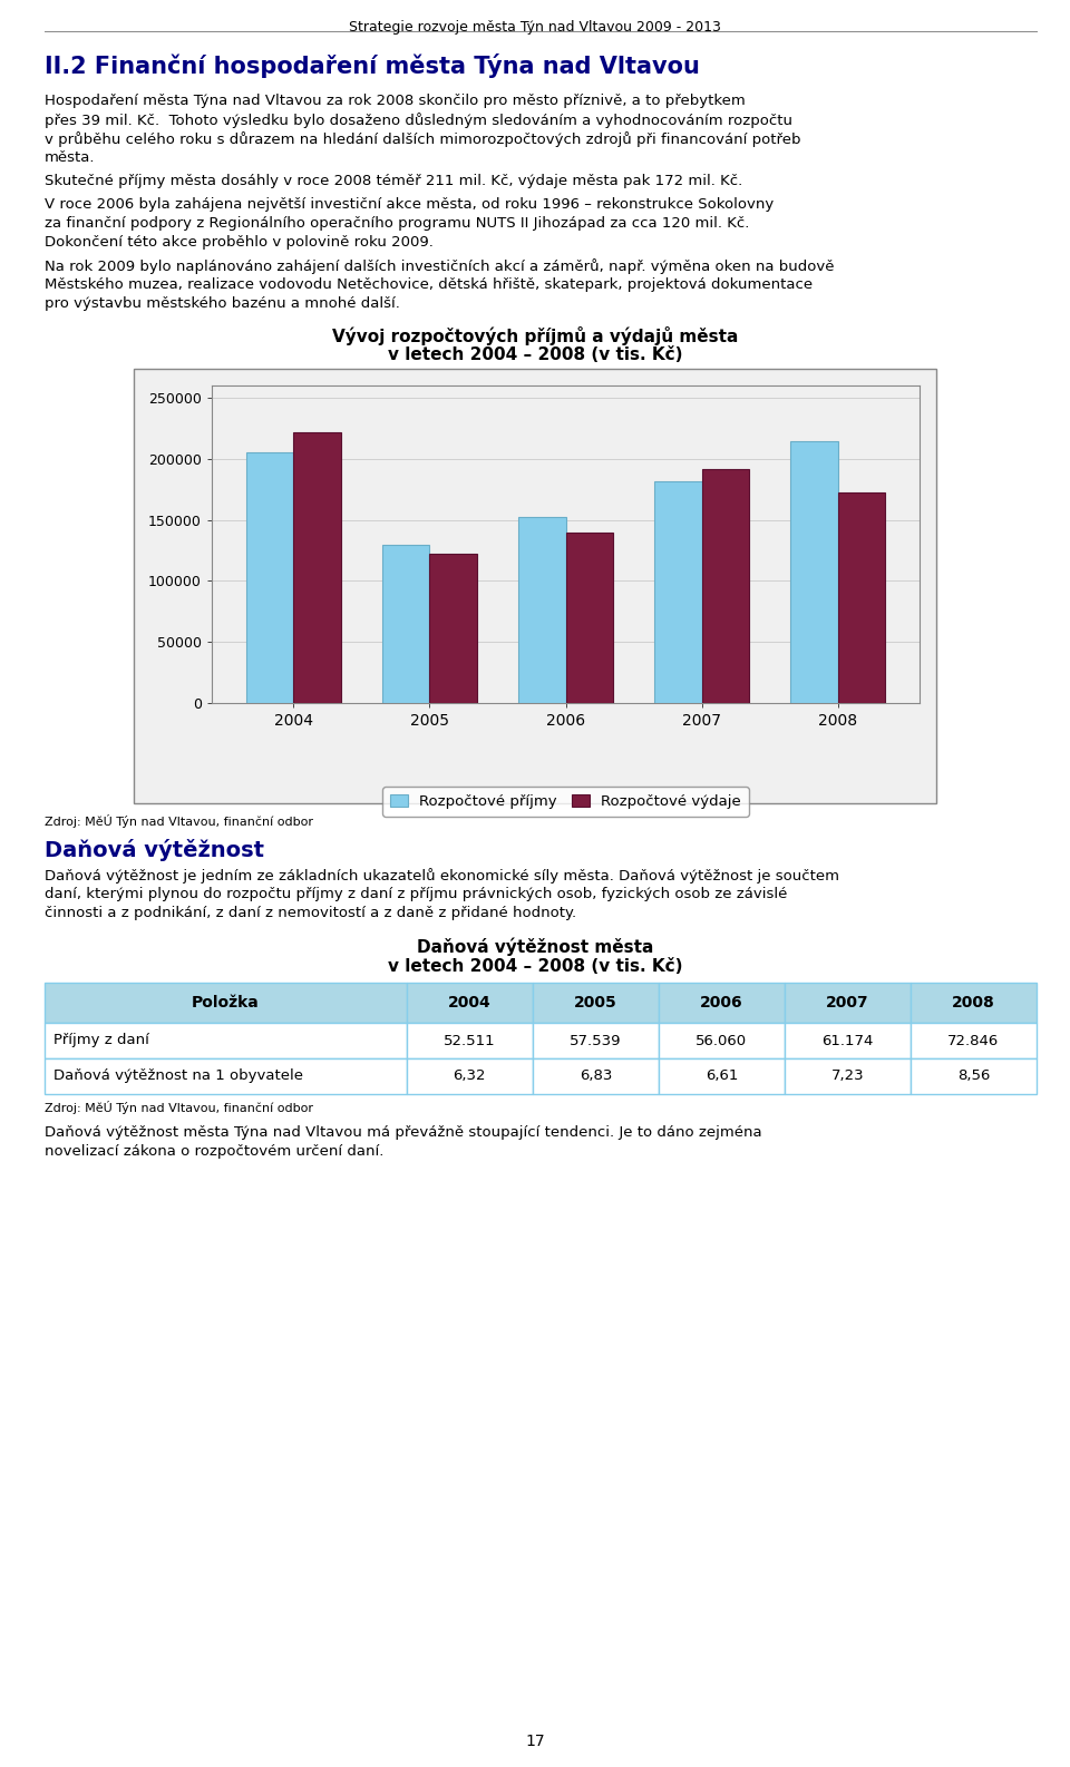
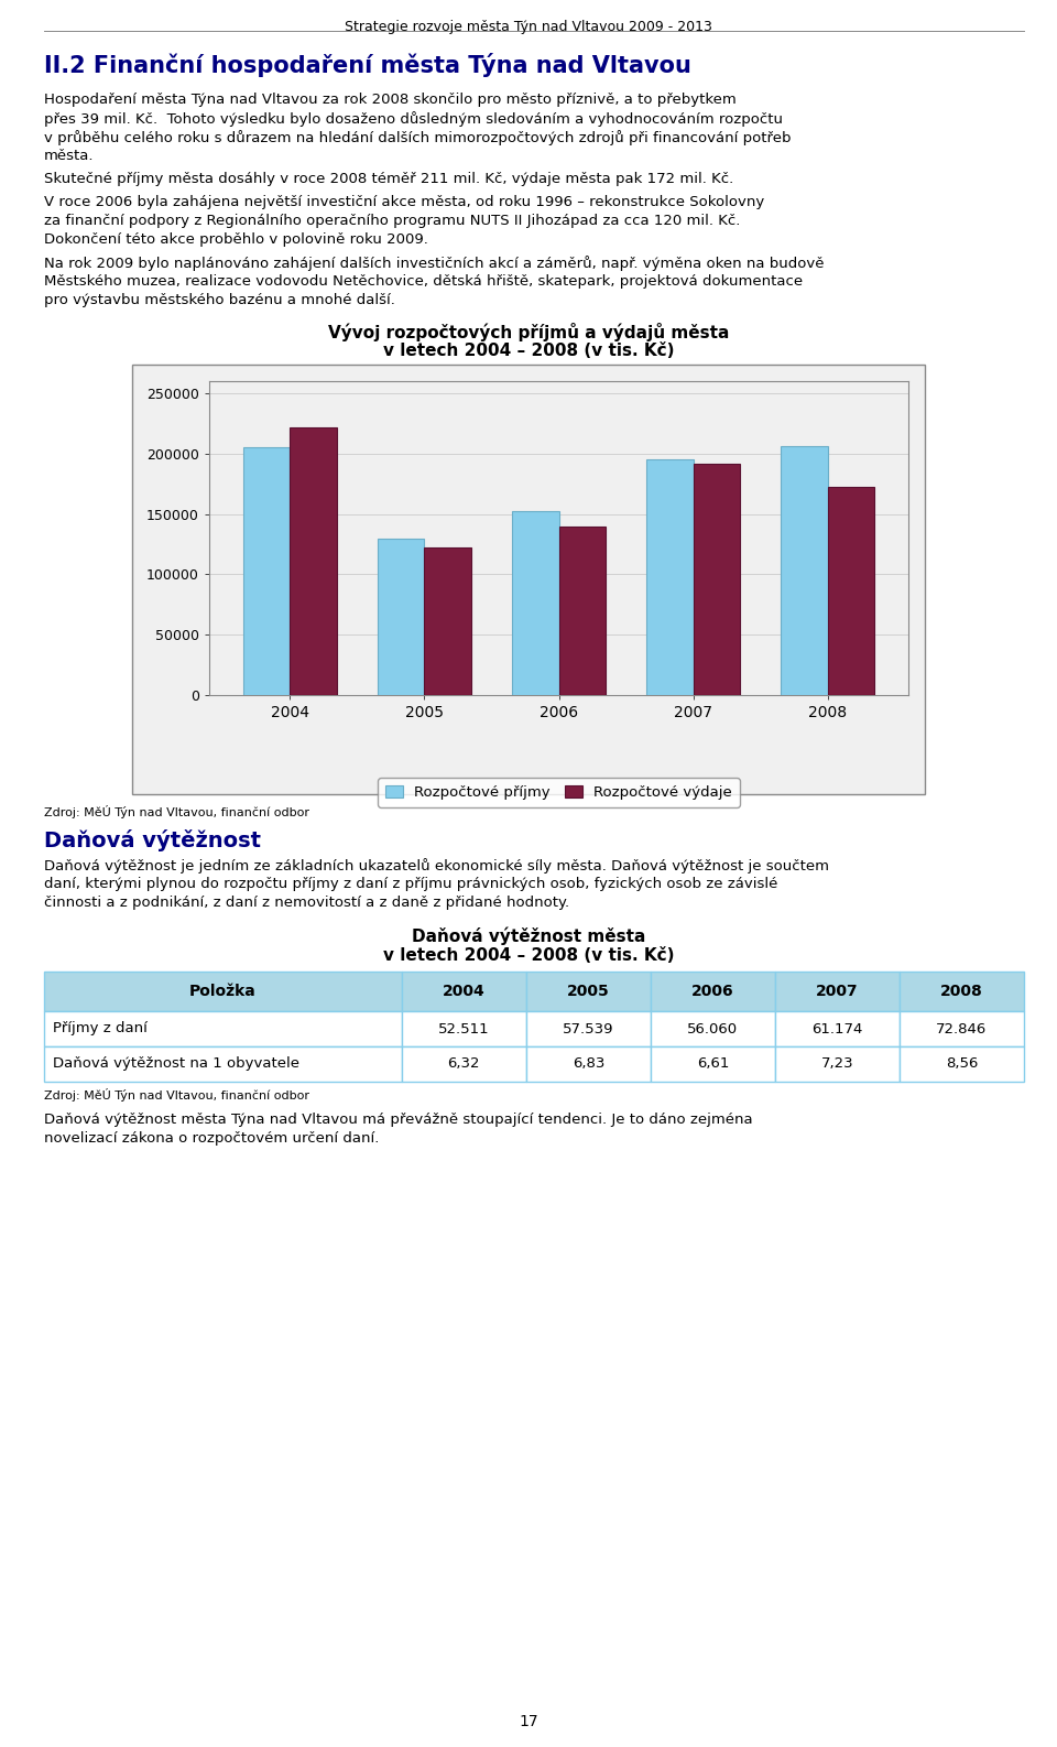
Rozpočtové příjmy/2007: 182000 -> 195000
Rozpočtové příjmy/2008: 214000 -> 206000
